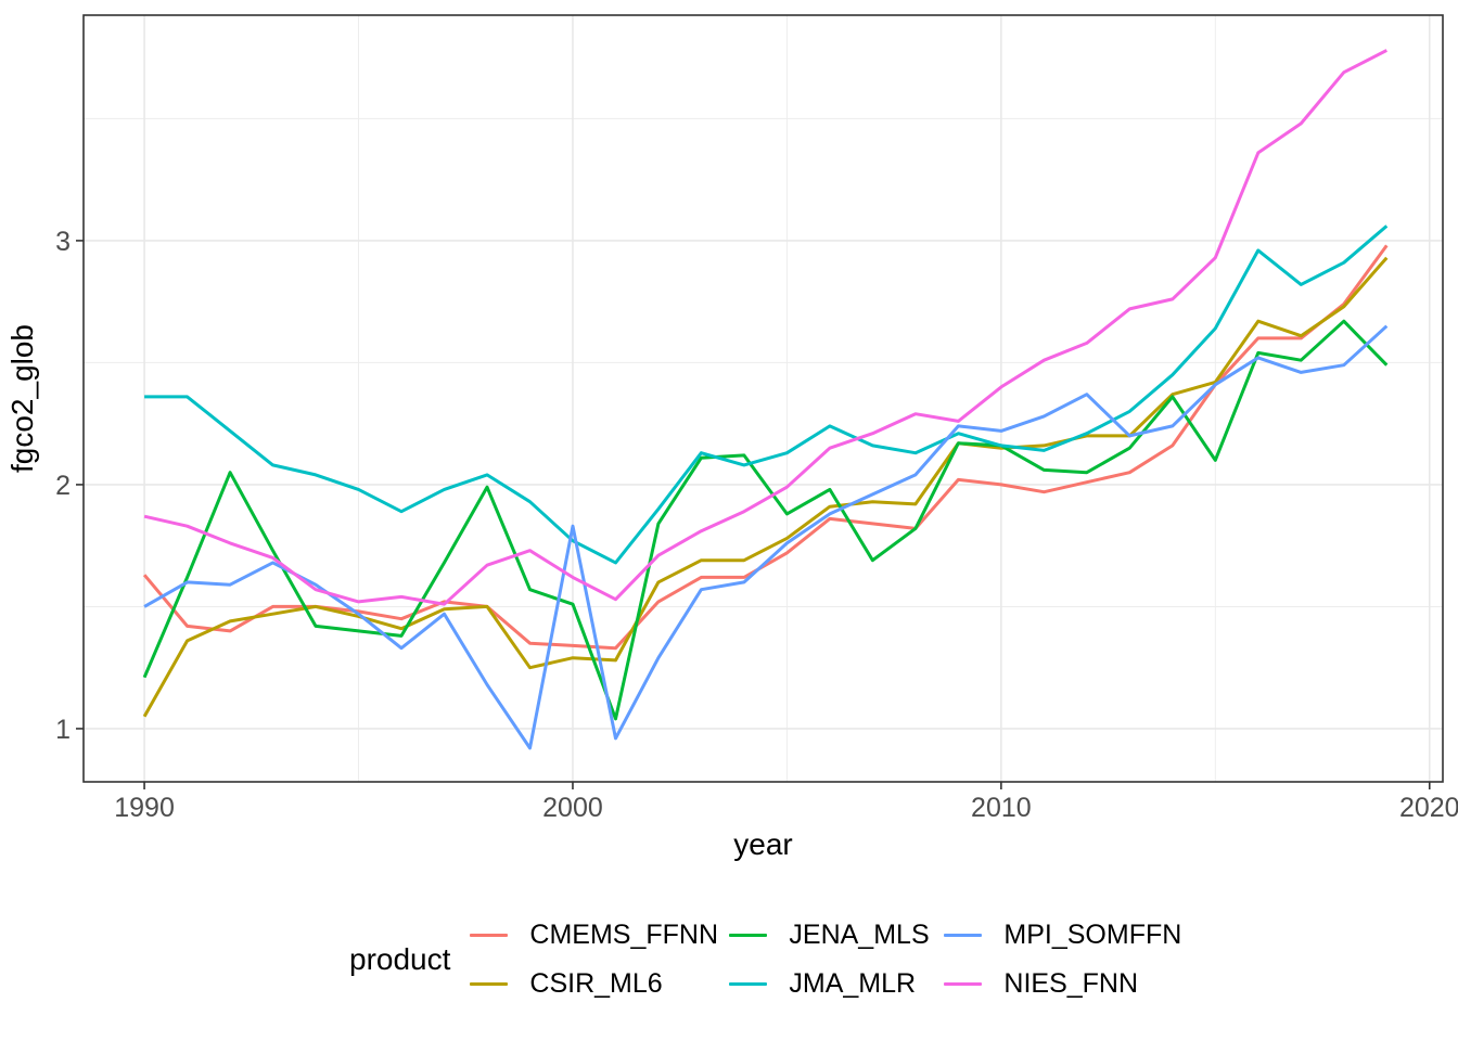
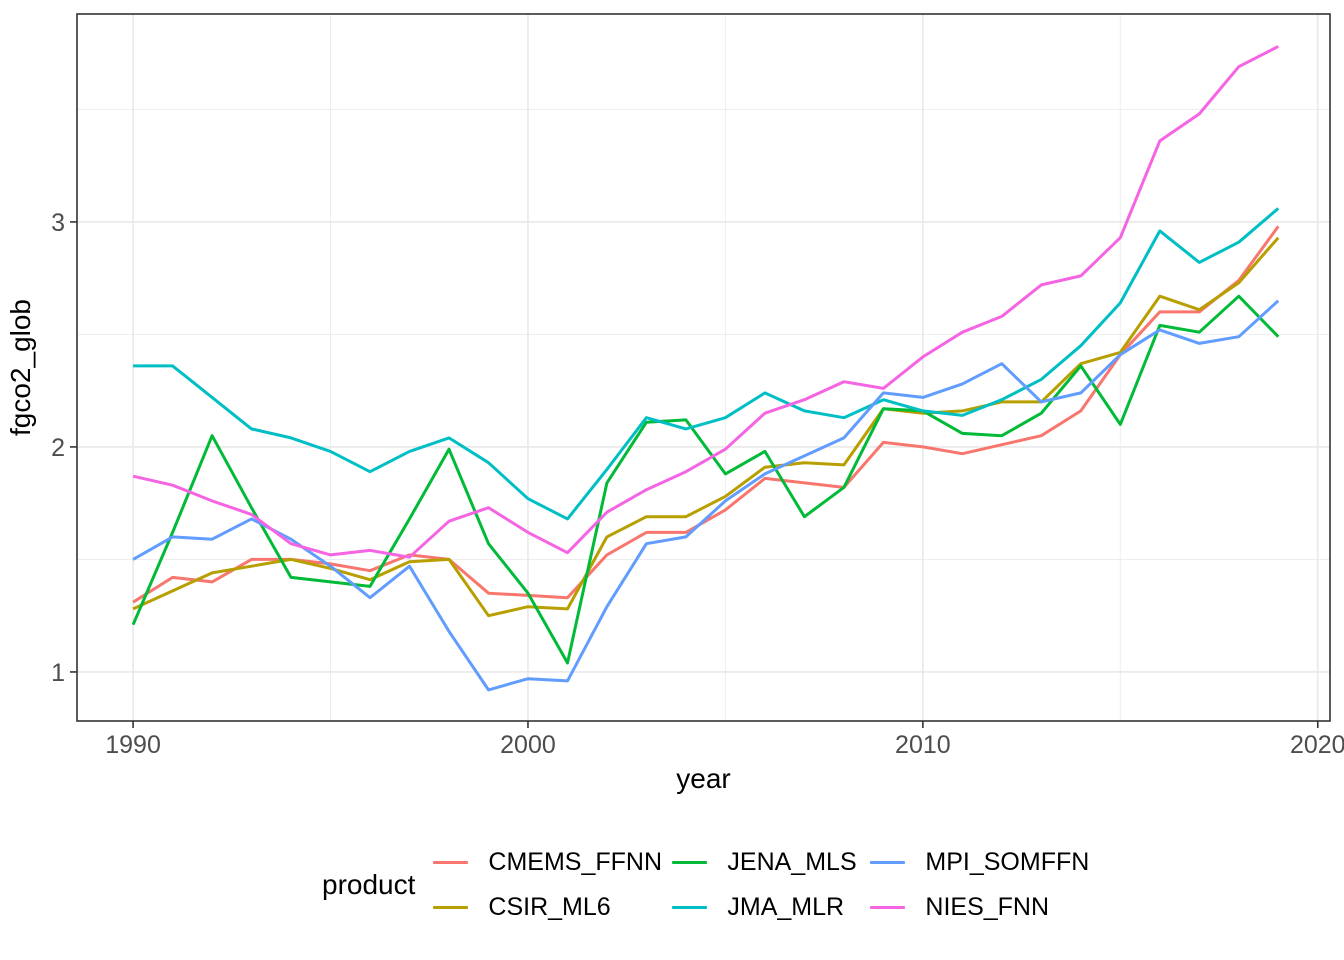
CMEMS_FFNN/1990: 1.63 -> 1.31
CSIR_ML6/1990: 1.05 -> 1.28
JENA_MLS/2000: 1.51 -> 1.35
MPI_SOMFFN/2000: 1.83 -> 0.97
